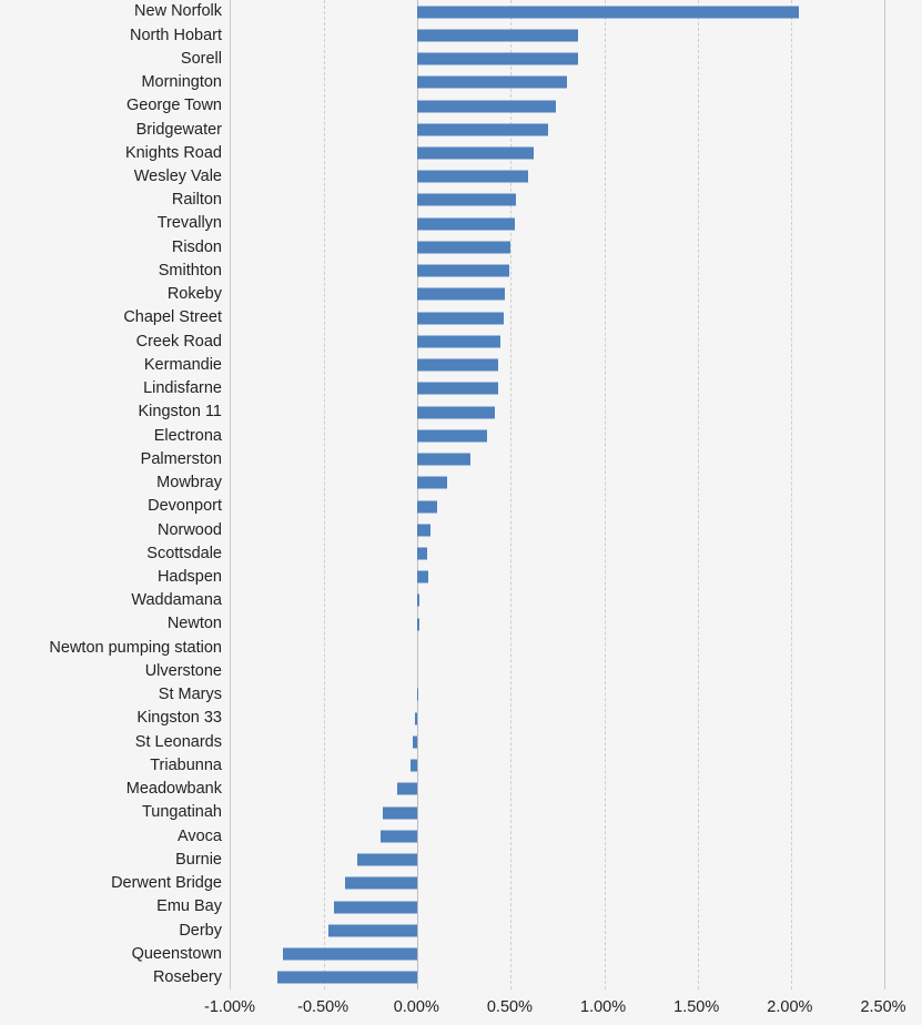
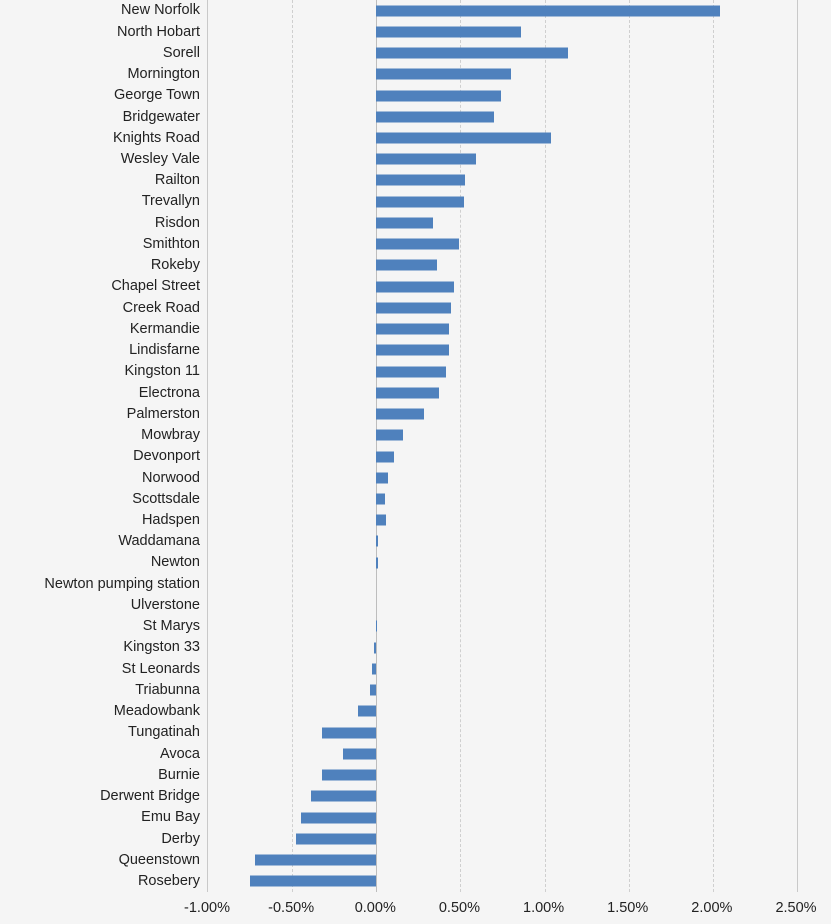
Sorell: 0.86% -> 1.14%
Knights Road: 0.62% -> 1.04%
Risdon: 0.50% -> 0.34%
Rokeby: 0.47% -> 0.36%
Tungatinah: -0.18% -> -0.32%
